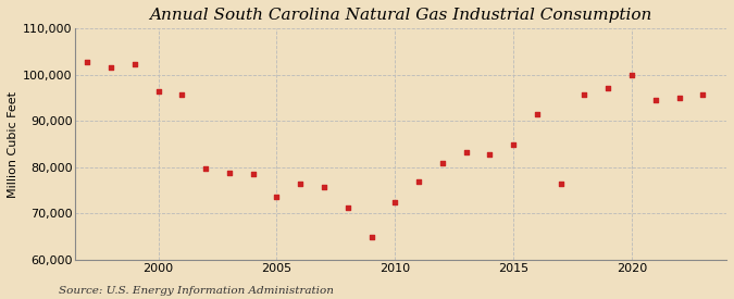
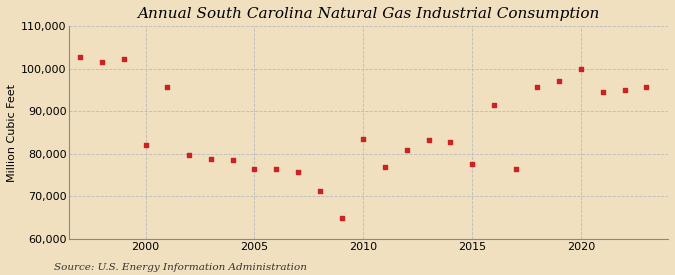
2000: 96,500 -> 82,000
2005: 73,500 -> 76,500
2010: 72,500 -> 83,500
2015: 84,800 -> 77,500
